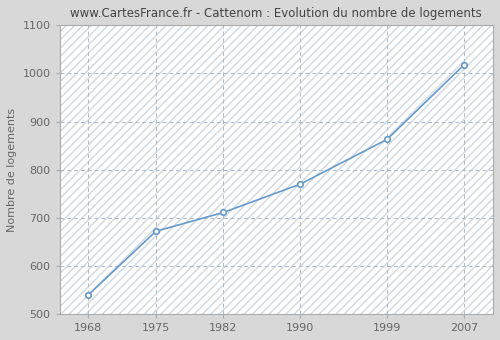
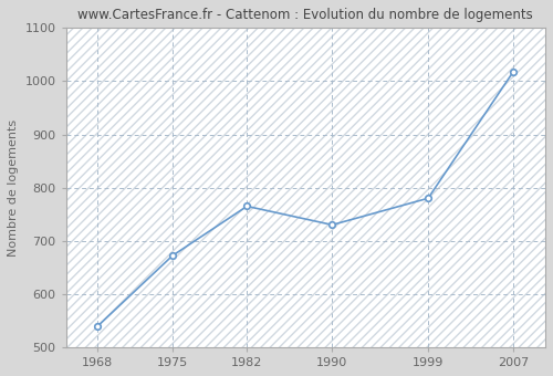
1982: 711 -> 765
1990: 770 -> 730
1999: 863 -> 780
